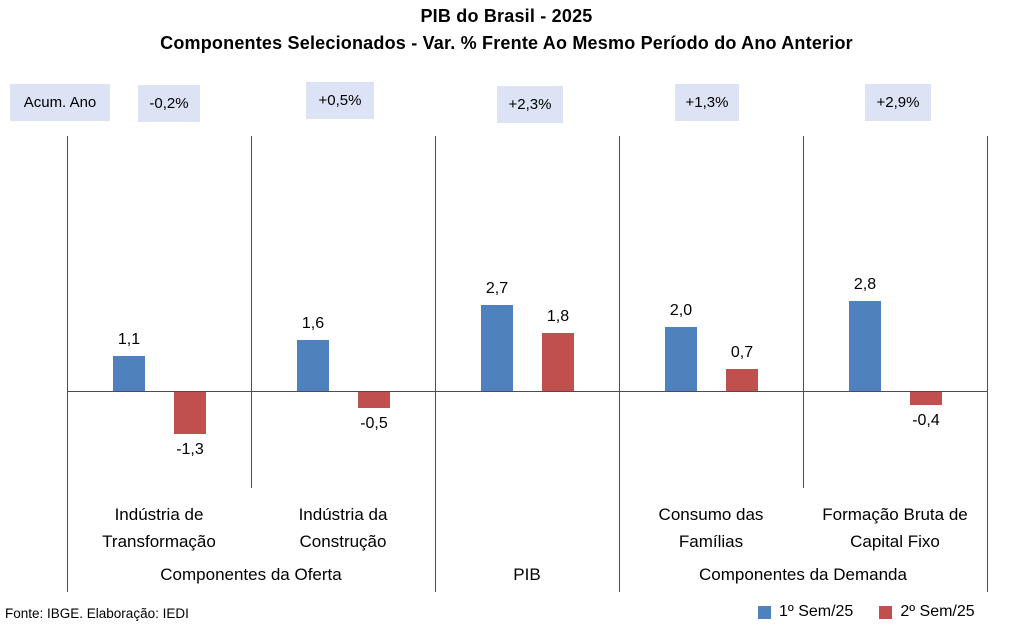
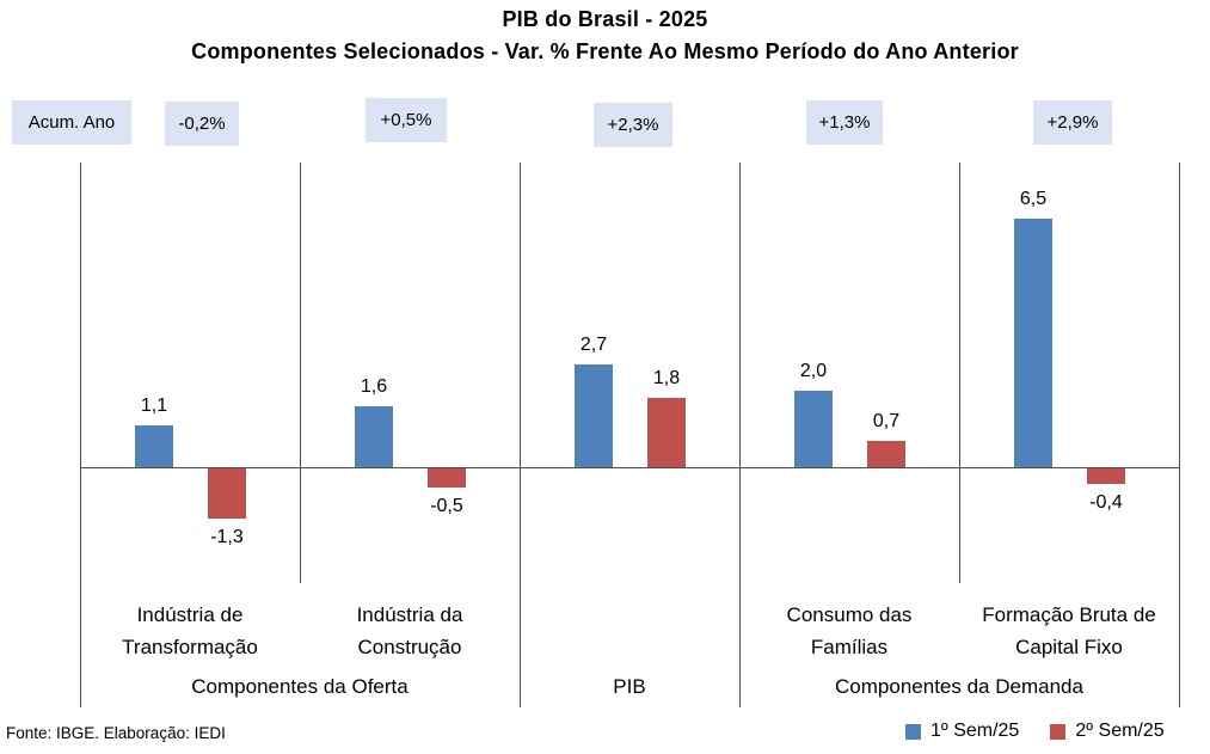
1º Sem/25/Formação Bruta de Capital Fixo: 2,8 -> 6,5
